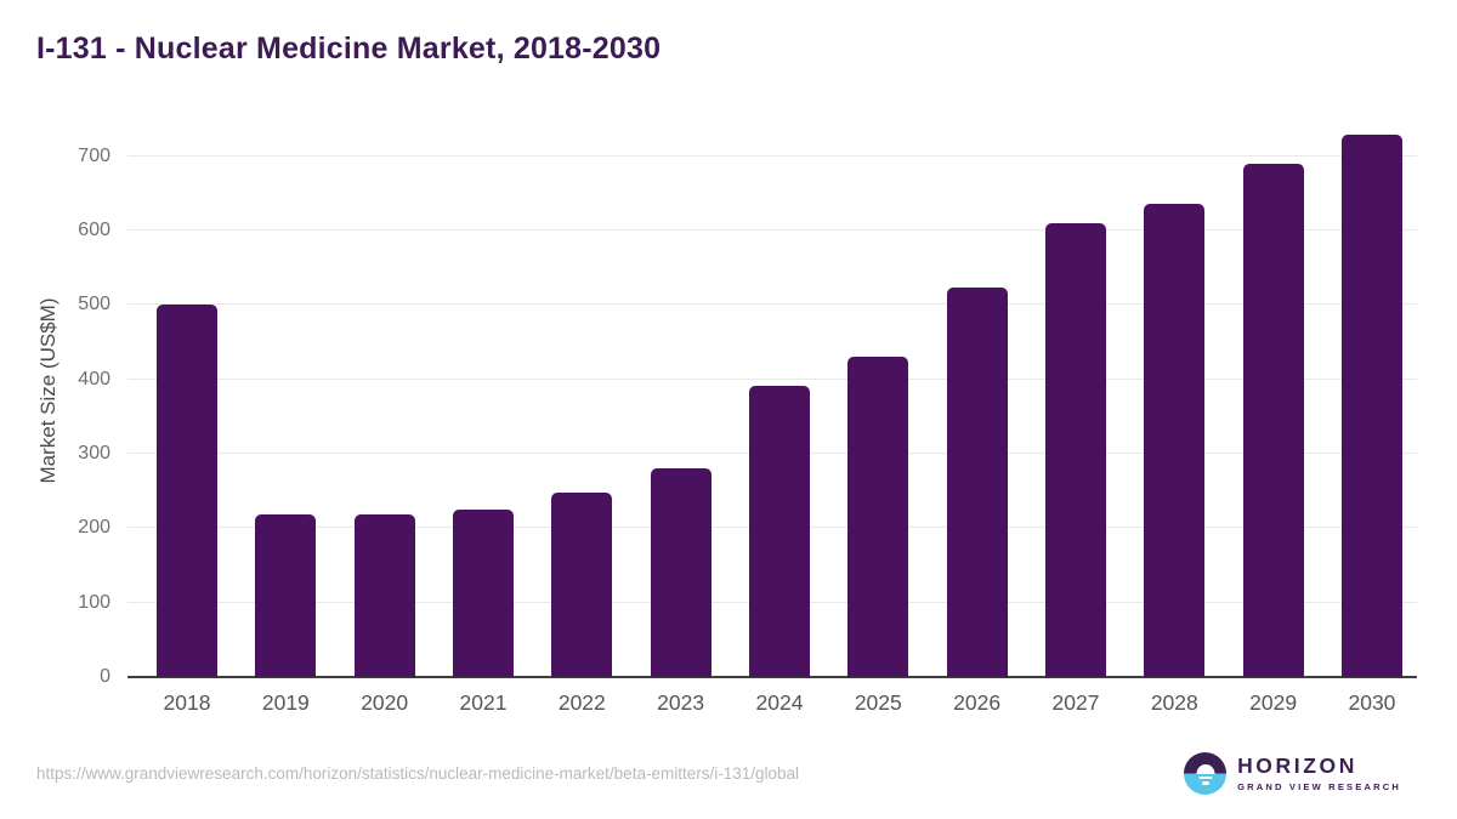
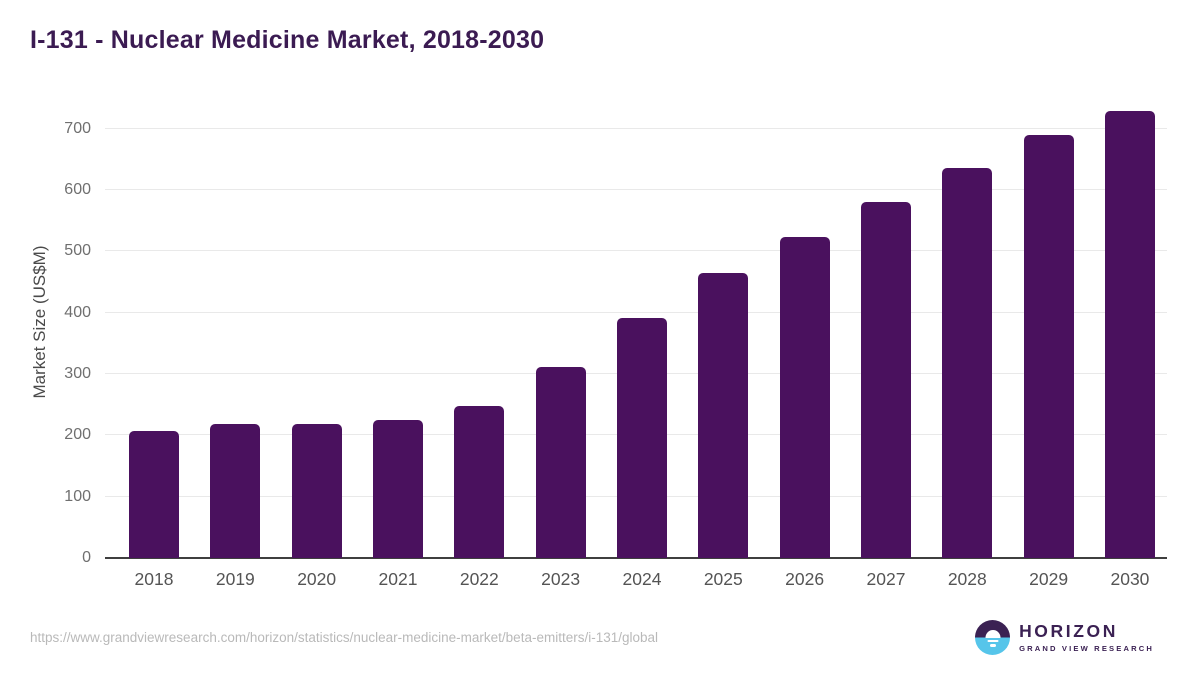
2018: 500 -> 210
2023: 280 -> 310
2025: 430 -> 460
2027: 610 -> 580
